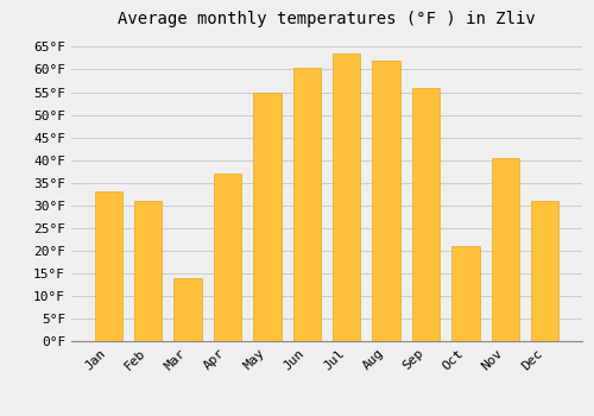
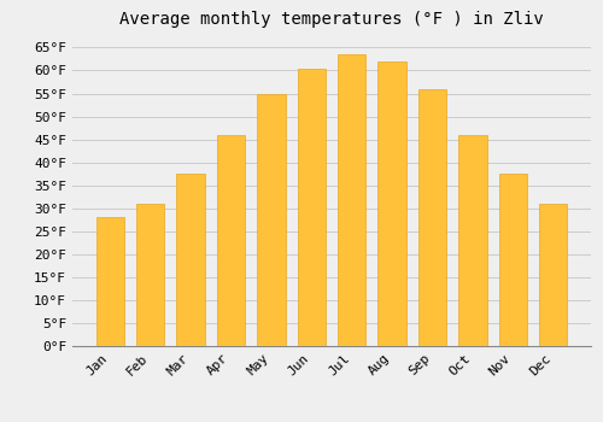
Jan: 33.0°F -> 28.0°F
Mar: 14.0°F -> 37.5°F
Apr: 37.0°F -> 46.0°F
Oct: 21.0°F -> 46.0°F
Nov: 40.5°F -> 37.5°F
